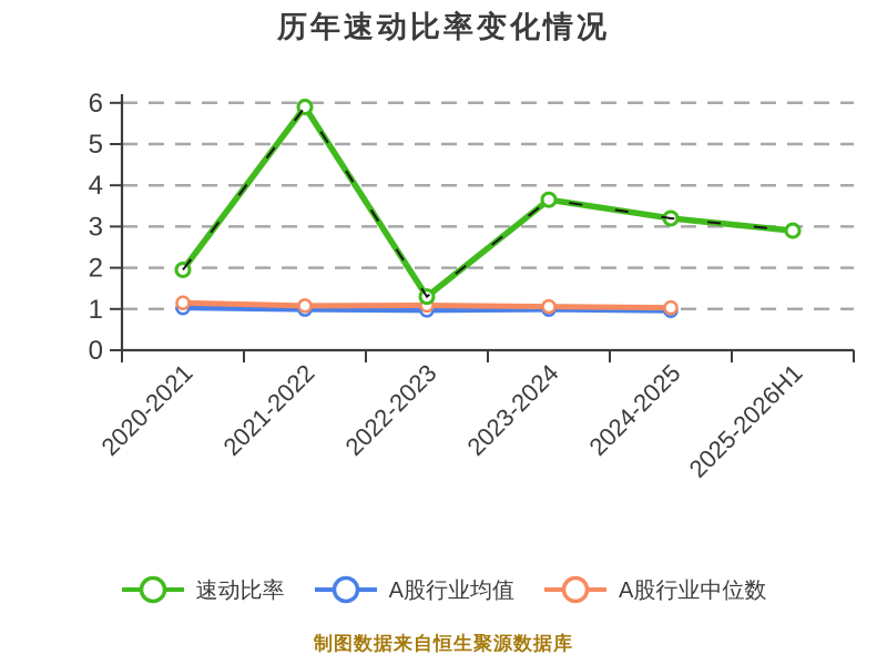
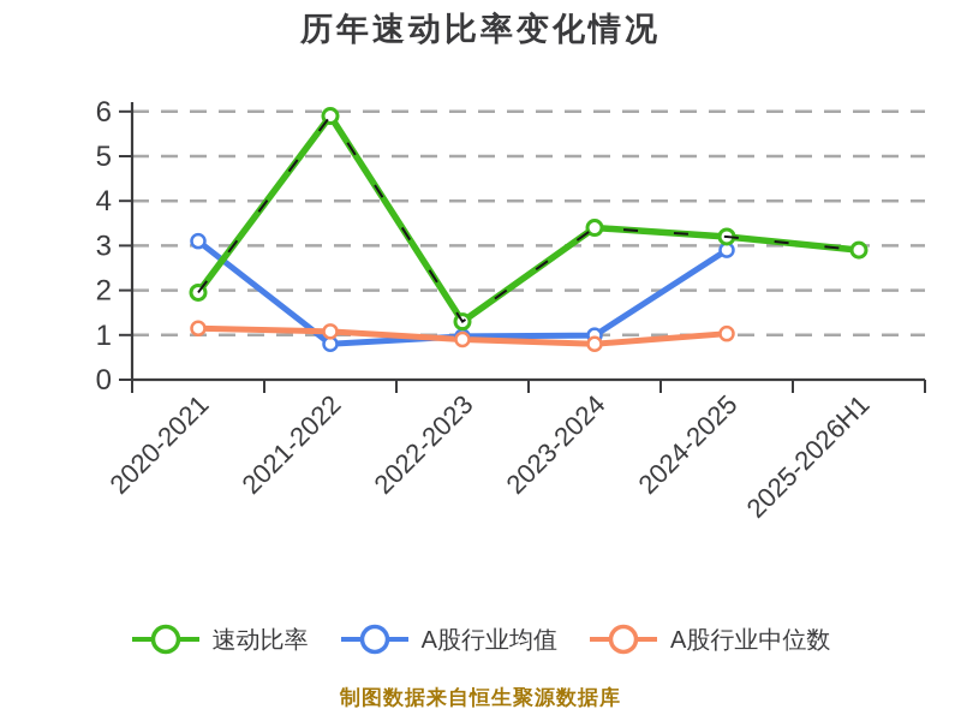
A股行业均值/2020-2021: 1.0 -> 3.1
A股行业均值/2021-2022: 1.0 -> 0.8
A股行业中位数/2022-2023: 1.1 -> 0.9
速动比率/2023-2024: 3.6 -> 3.4
A股行业中位数/2023-2024: 1.1 -> 0.8
A股行业均值/2024-2025: 1.0 -> 2.9
